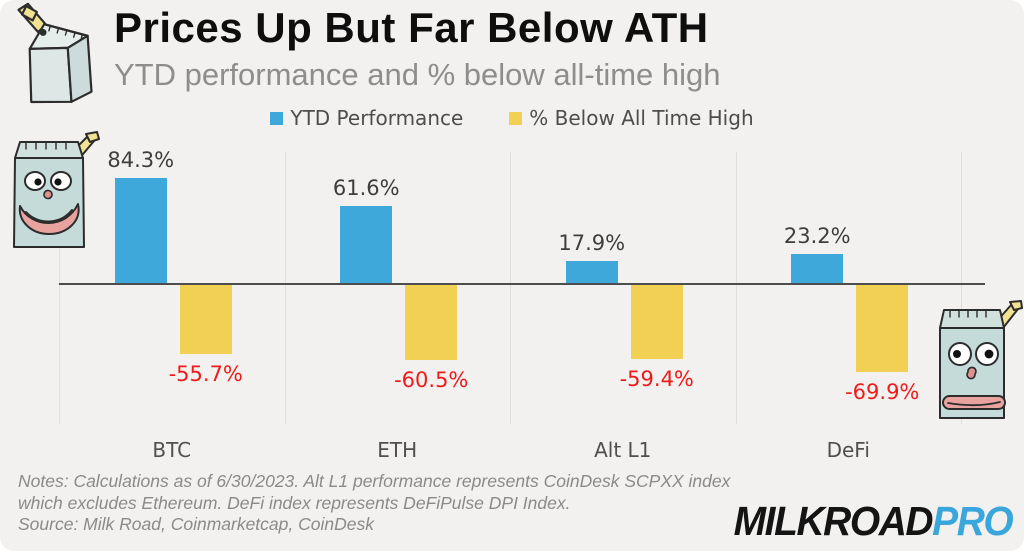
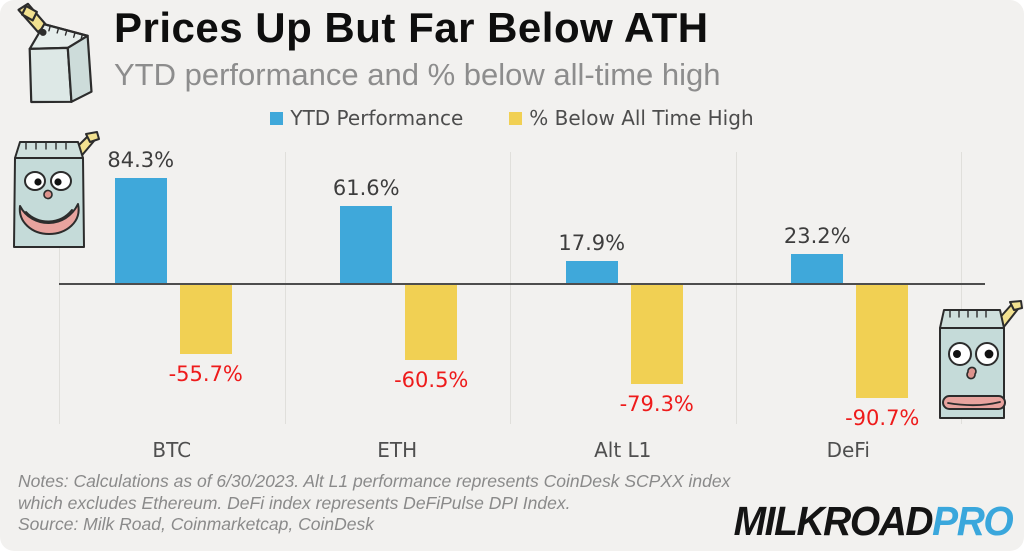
% Below All Time High/Alt L1: -59.4% -> -79.3%
% Below All Time High/DeFi: -69.9% -> -90.7%
